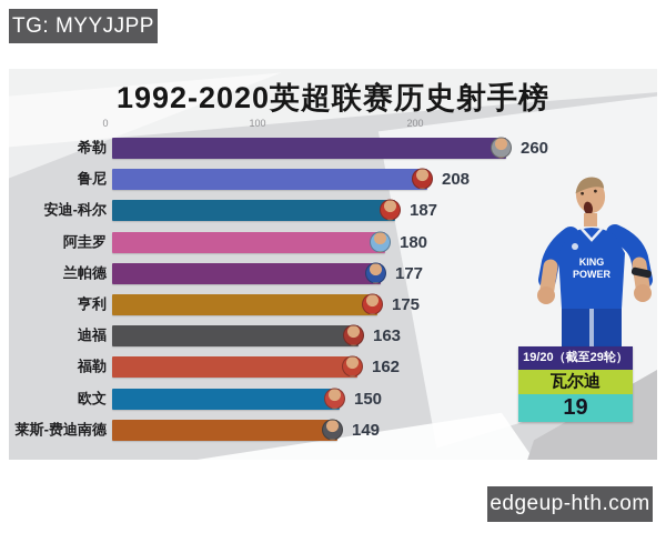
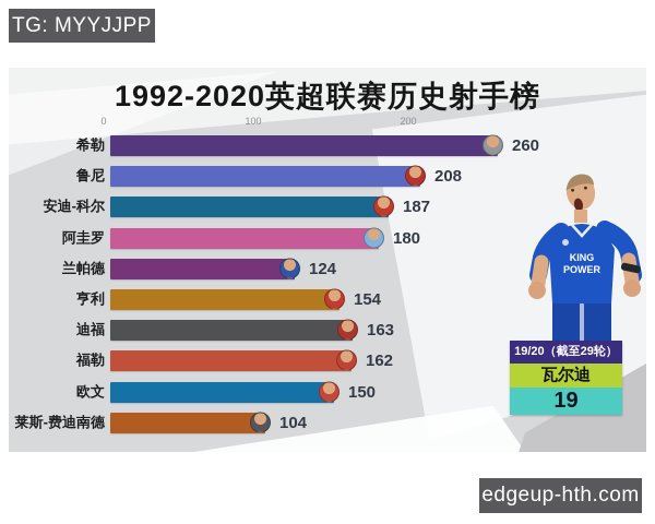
兰帕德: 177 -> 124
亨利: 175 -> 154
莱斯-费迪南德: 149 -> 104
